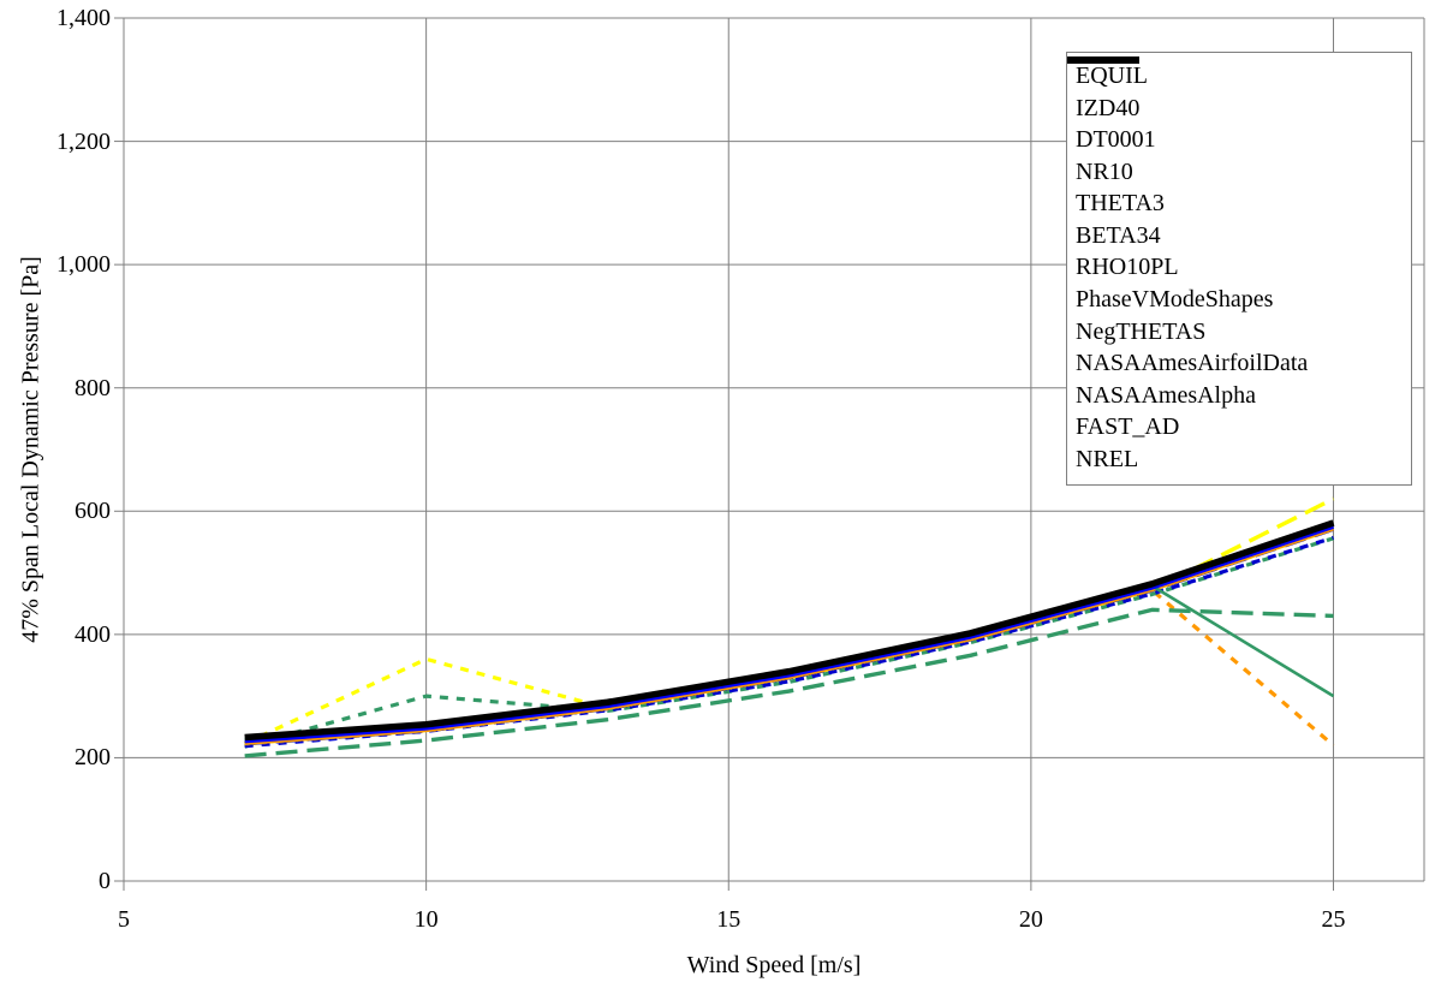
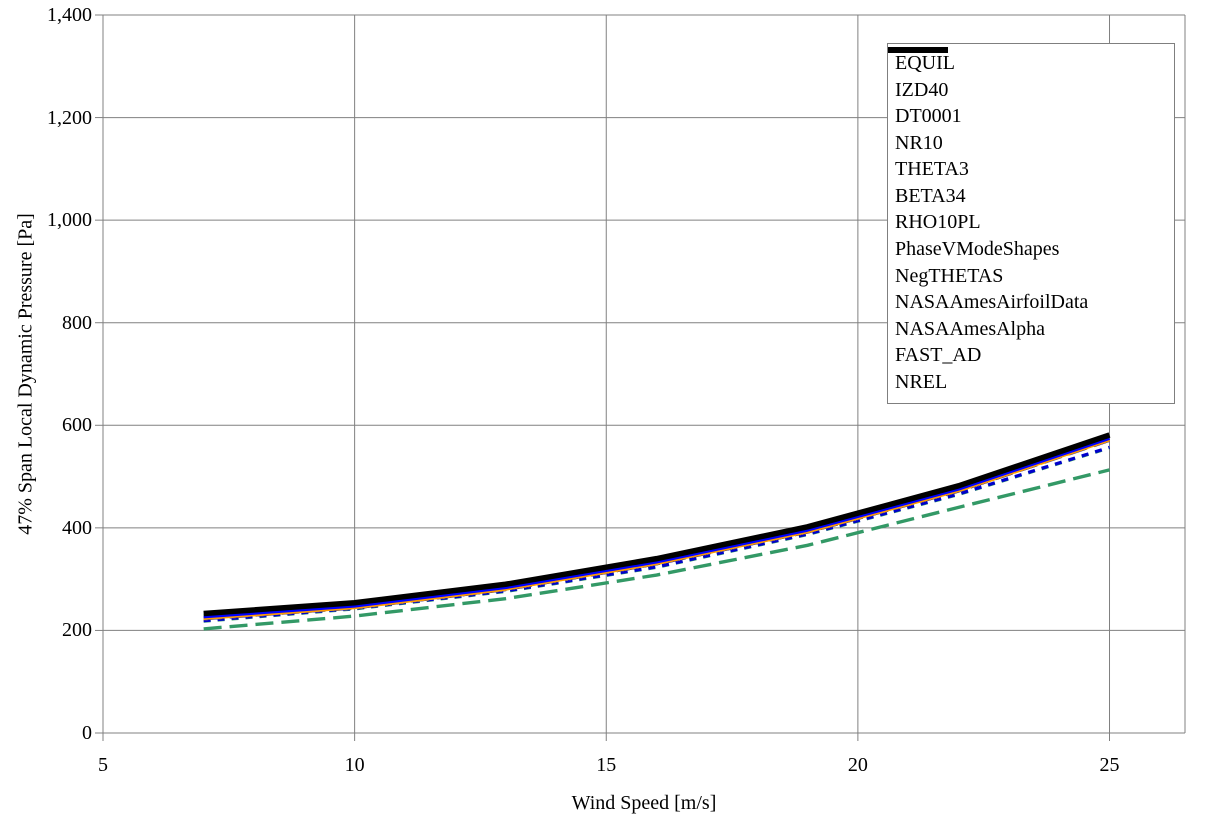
EQUIL/10: 360 -> 240
DT0001/10: 300 -> 240
IZD40/25: 220 -> 570
THETA3/25: 620 -> 570
RHO10PL/25: 430 -> 510
NASAAmesAlpha/25: 300 -> 580
